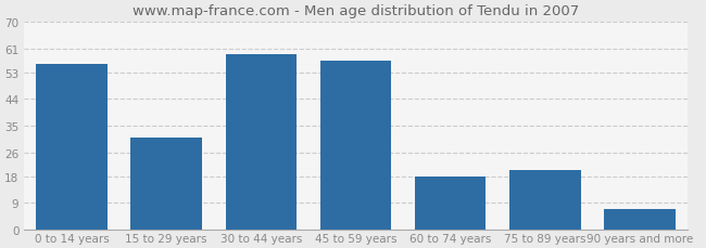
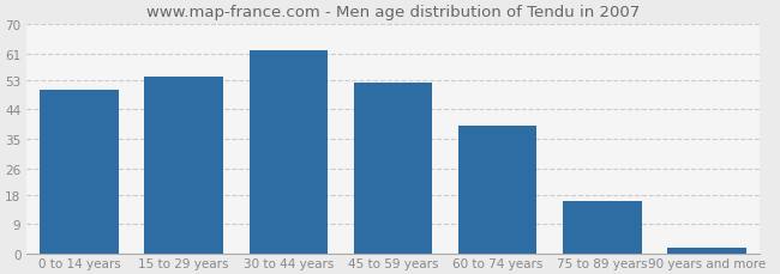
0 to 14 years: 56 -> 50
15 to 29 years: 31 -> 54
30 to 44 years: 59 -> 62
45 to 59 years: 57 -> 52
60 to 74 years: 18 -> 39
75 to 89 years: 20 -> 16
90 years and more: 7 -> 2
